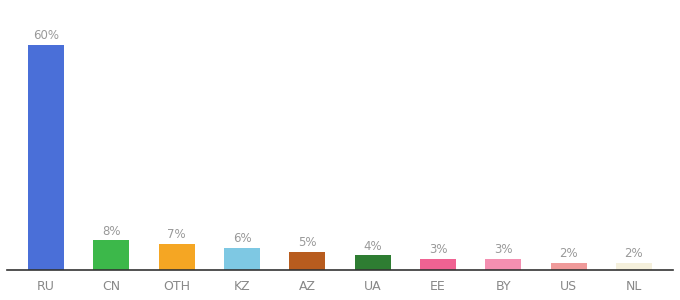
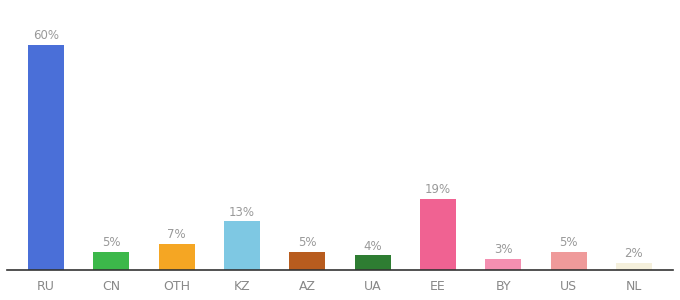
CN: 8% -> 5%
KZ: 6% -> 13%
EE: 3% -> 19%
US: 2% -> 5%
